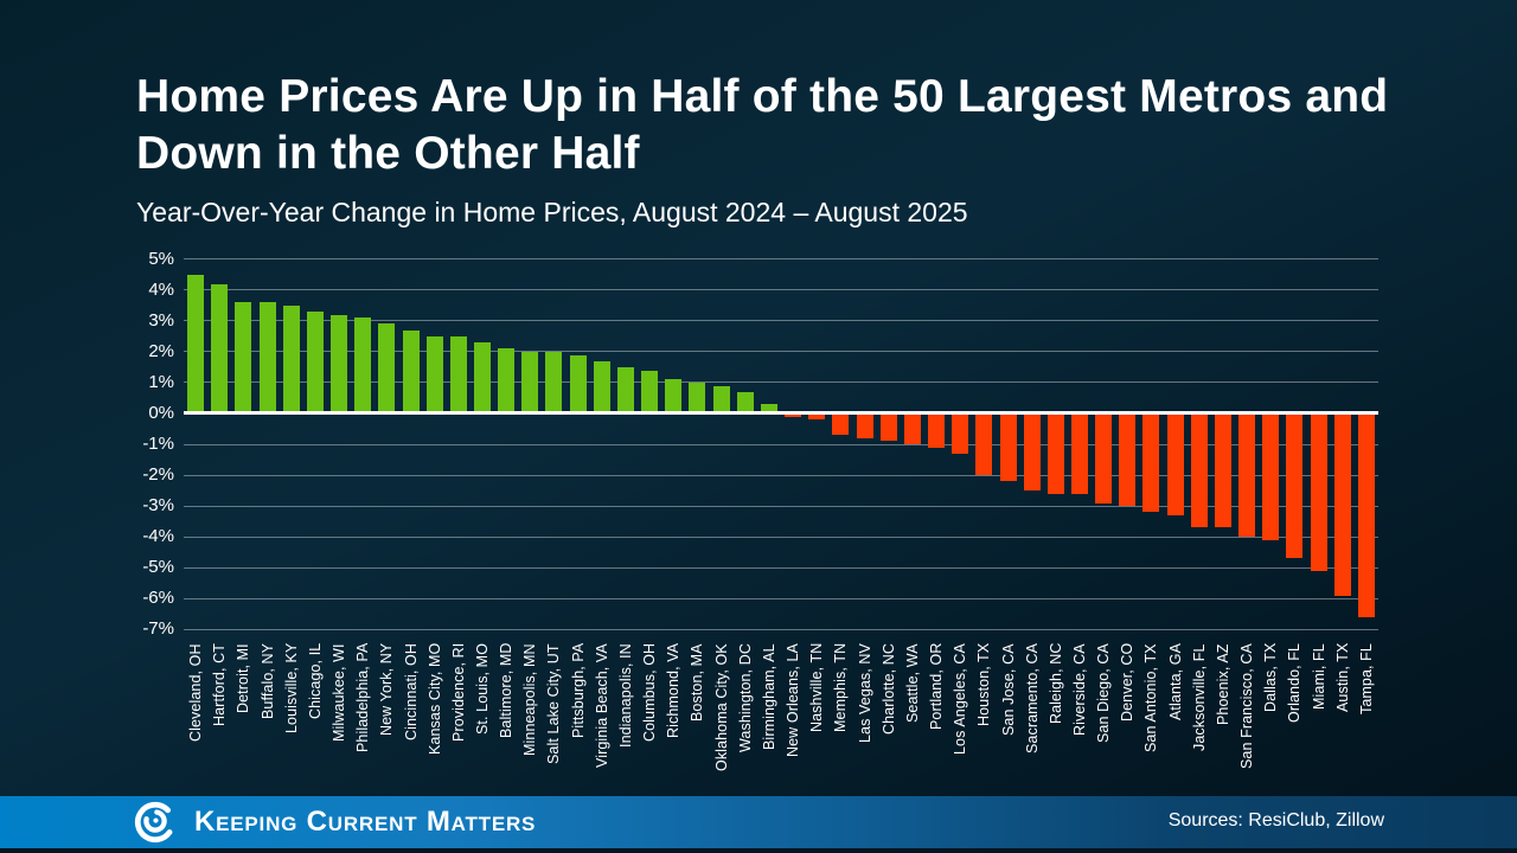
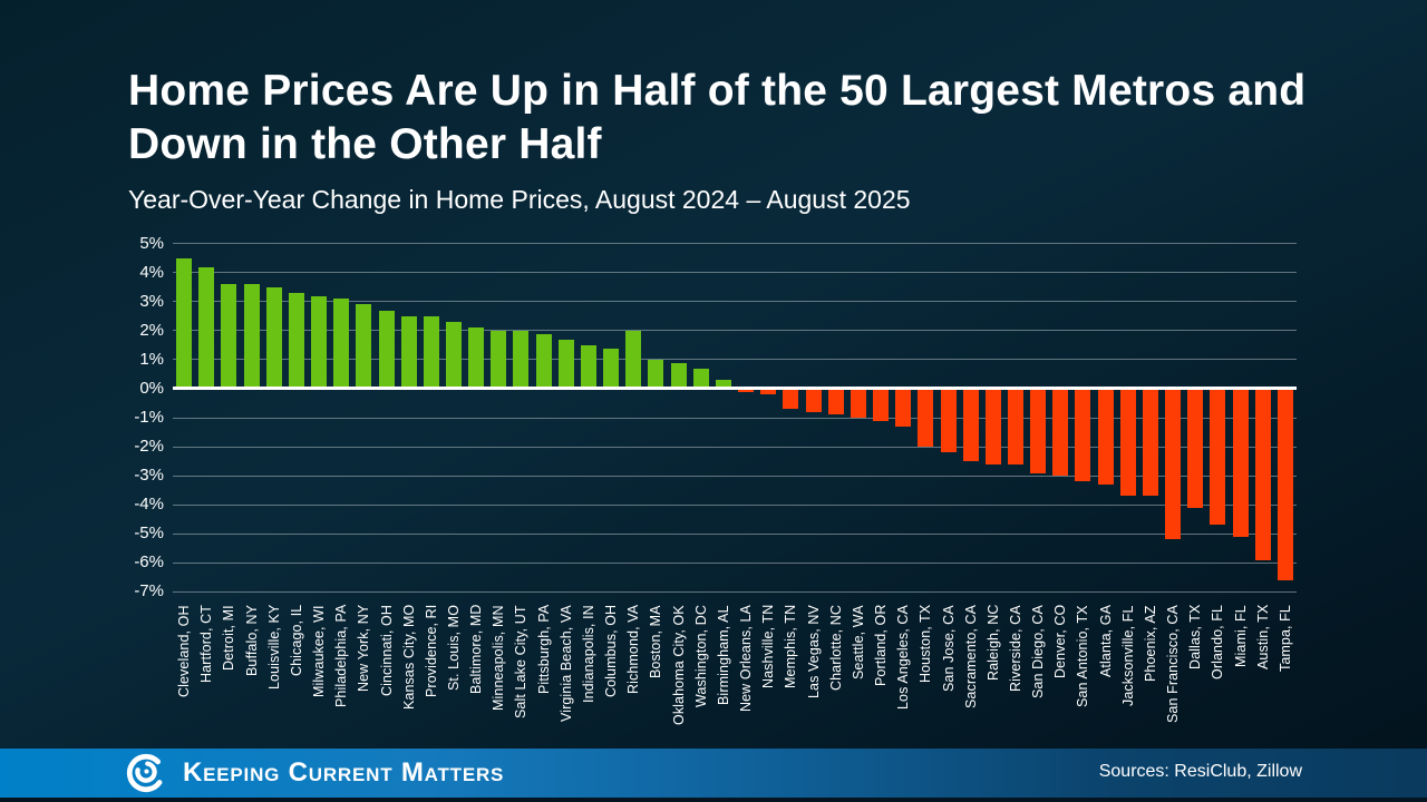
Richmond, VA: 1.1% -> 2.0%
San Francisco, CA: -4.0% -> -5.2%
